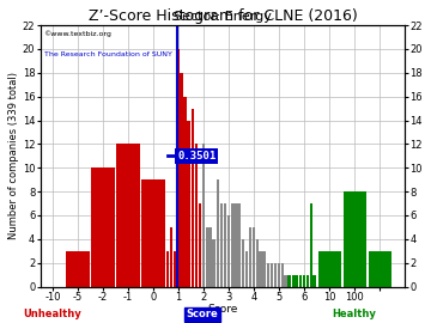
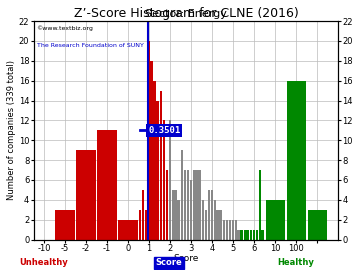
-2: 10 -> 9
-1: 12 -> 11
0: 9 -> 2
10: 3 -> 4
100: 8 -> 16
